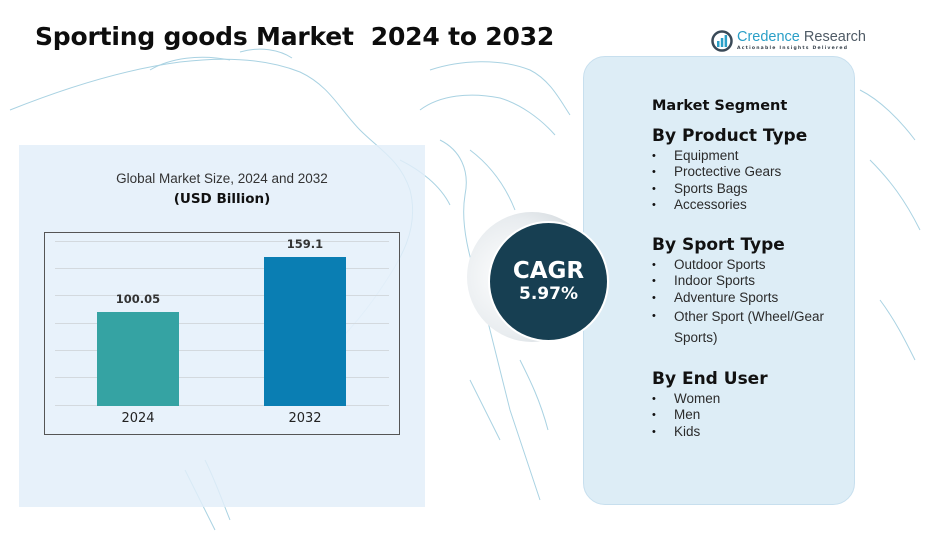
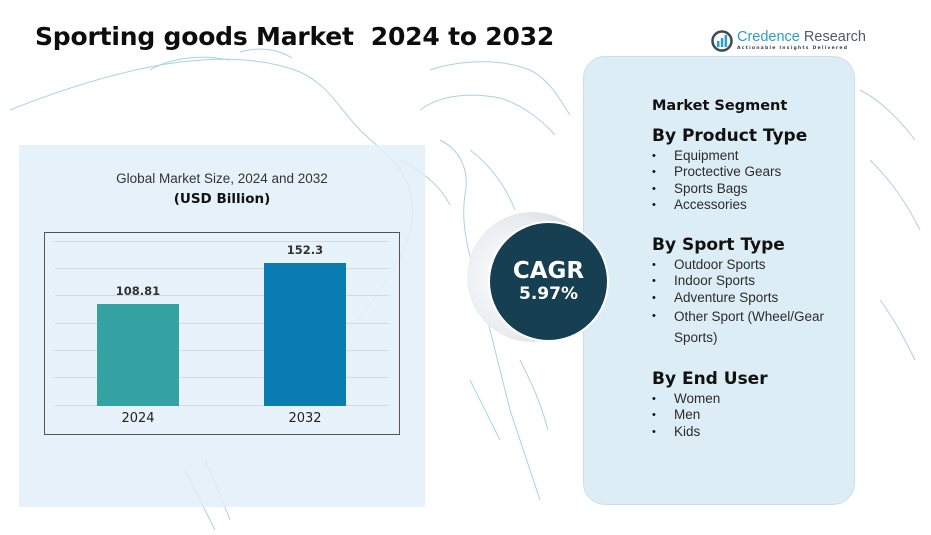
2024: 100.05 -> 108.81
2032: 159.1 -> 152.3
